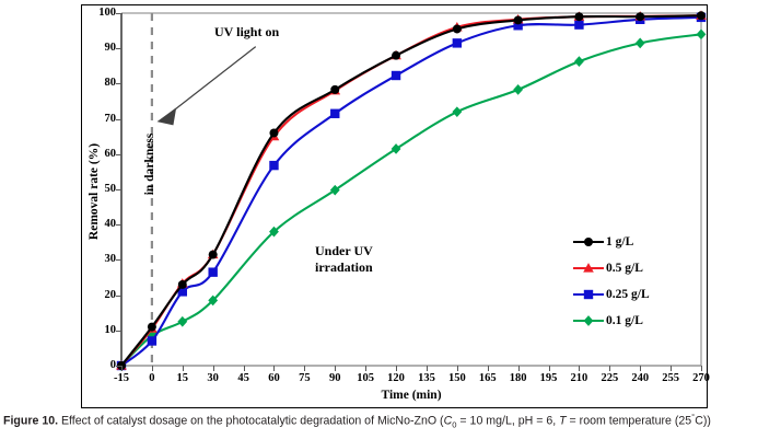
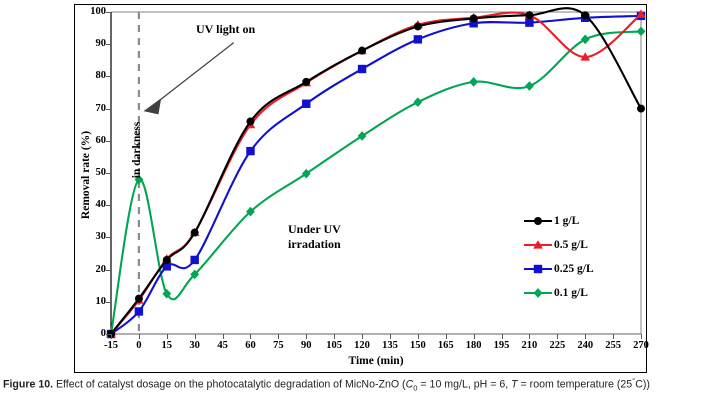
0.1 g/L/0: 8 -> 48
0.25 g/L/30: 26 -> 23
0.1 g/L/210: 86 -> 77
0.5 g/L/240: 99 -> 86
1 g/L/270: 99 -> 70
